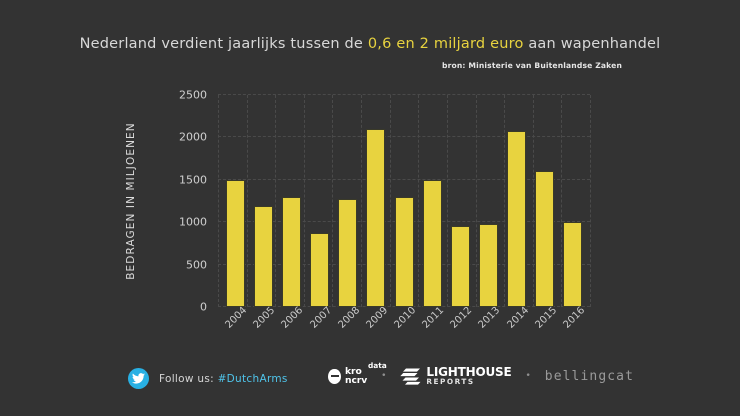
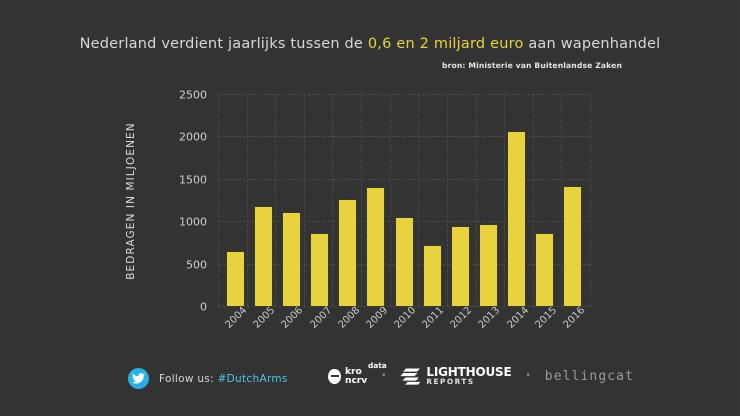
2004: 1500 -> 700
2006: 1300 -> 1100
2009: 2100 -> 1400
2010: 1300 -> 1100
2011: 1500 -> 700
2015: 1600 -> 900
2016: 1000 -> 1400
